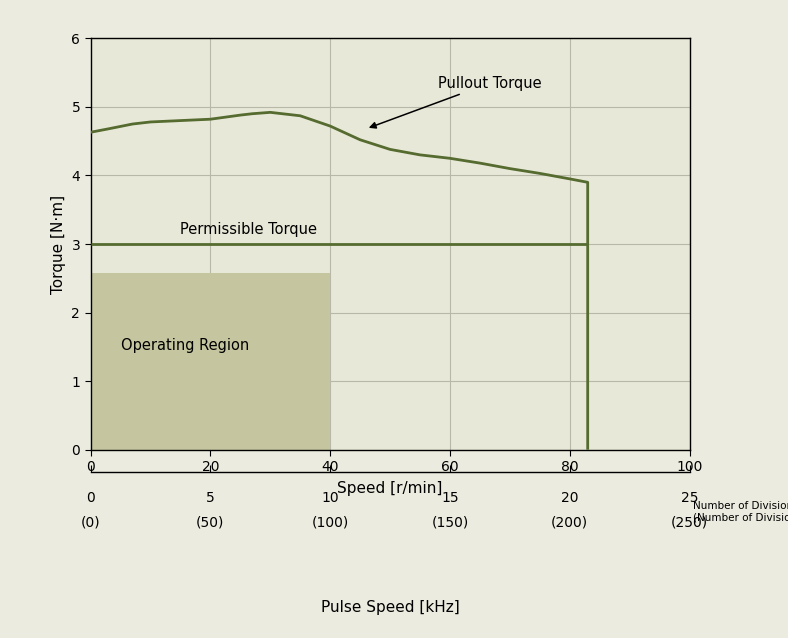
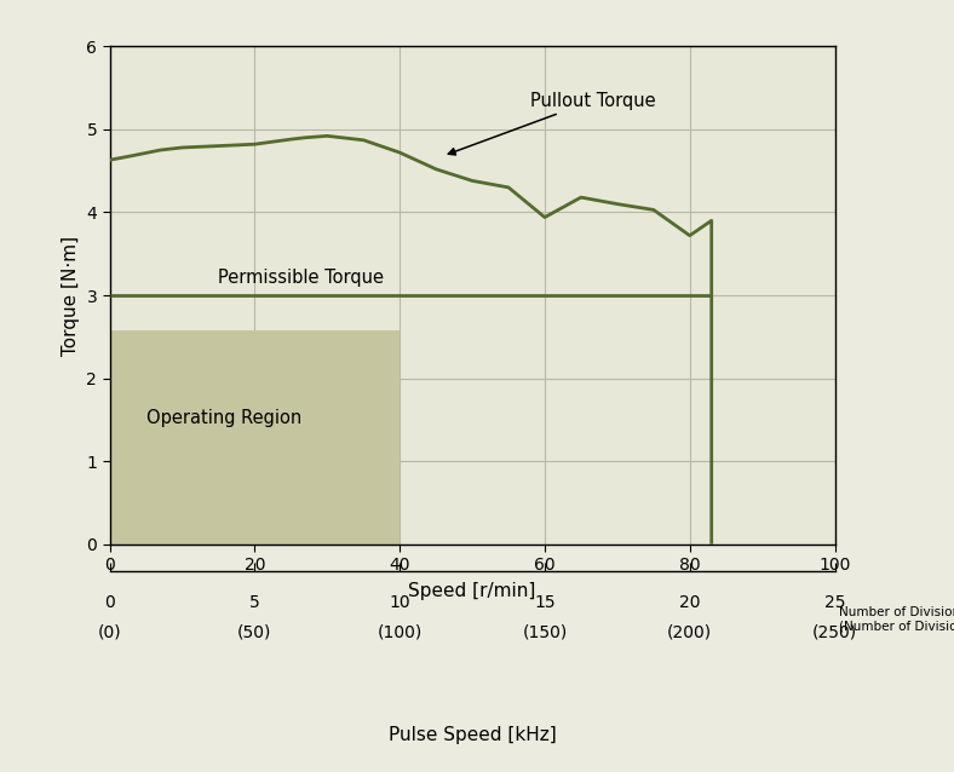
60: 4.25 -> 3.94
80: 3.95 -> 3.72
